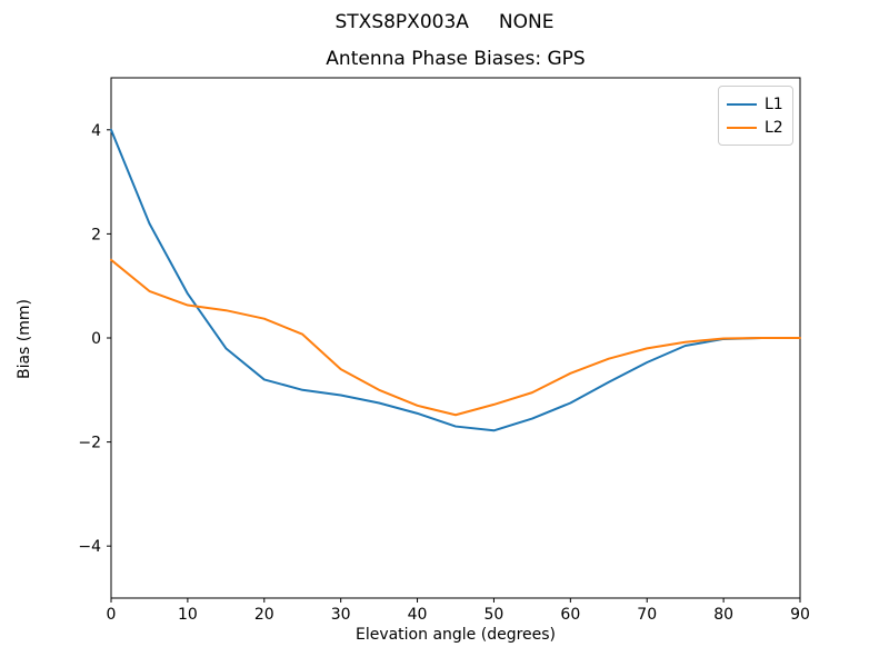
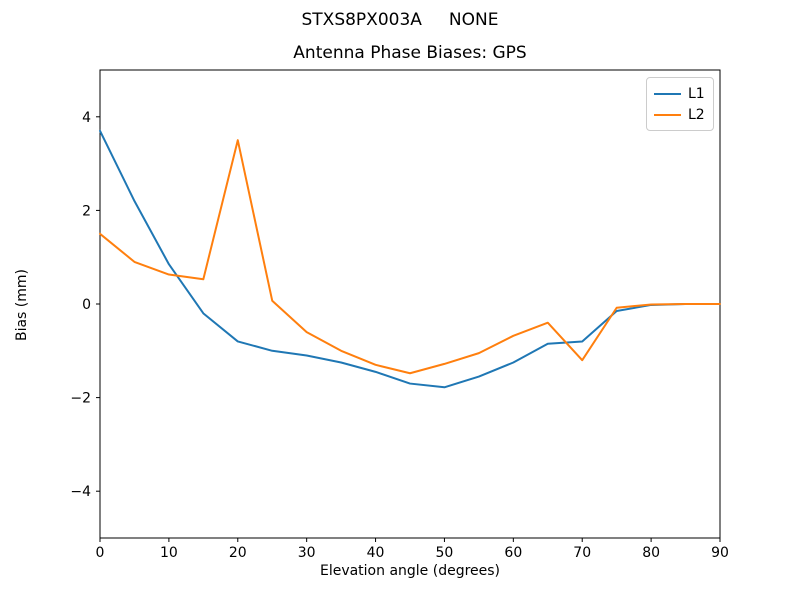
L1/0: 4.0 -> 3.7
L2/20: 0.4 -> 3.5
L1/70: -0.5 -> -0.8
L2/70: -0.2 -> -1.2
